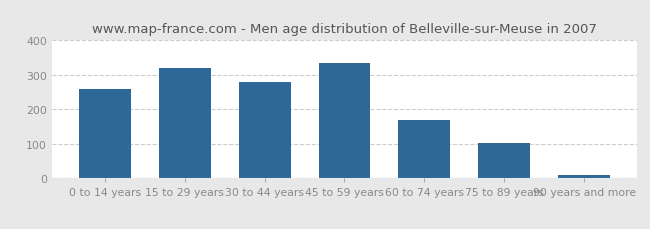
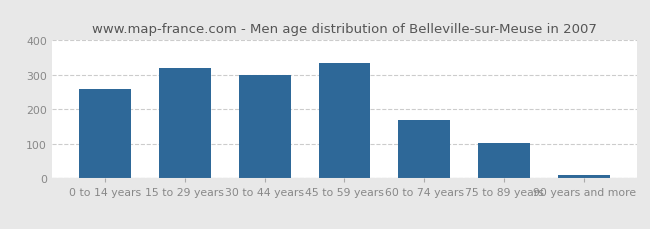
30 to 44 years: 280 -> 301
